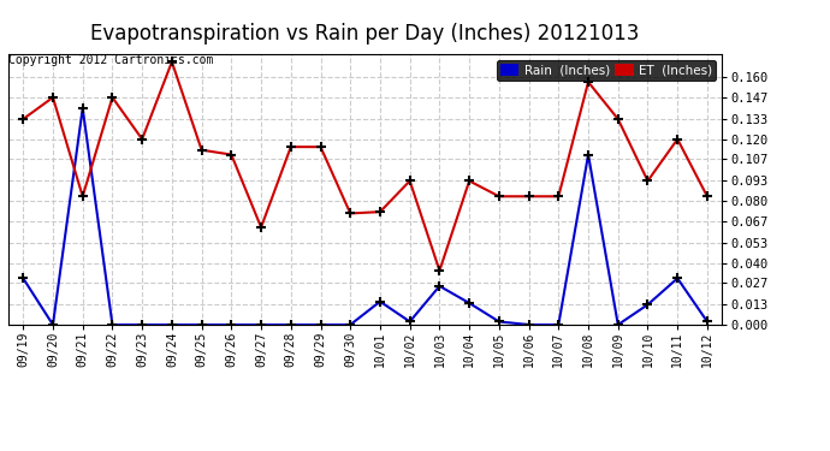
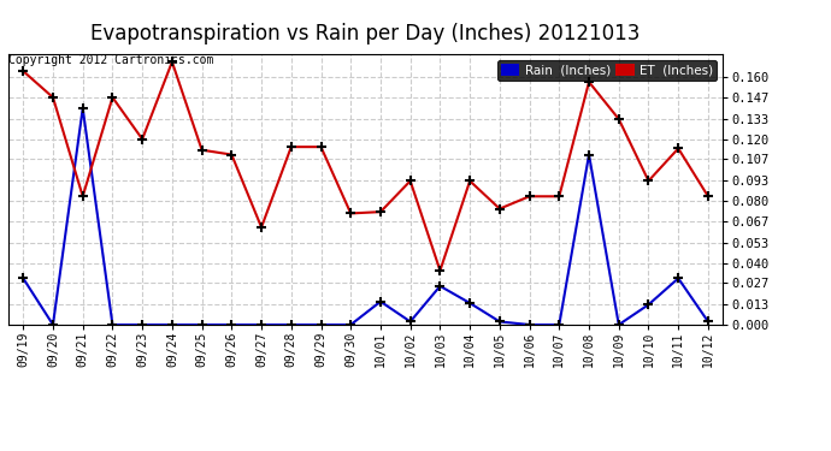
ET (Inches)/09/19: 0.133 -> 0.164
ET (Inches)/10/05: 0.083 -> 0.075
ET (Inches)/10/11: 0.120 -> 0.114
